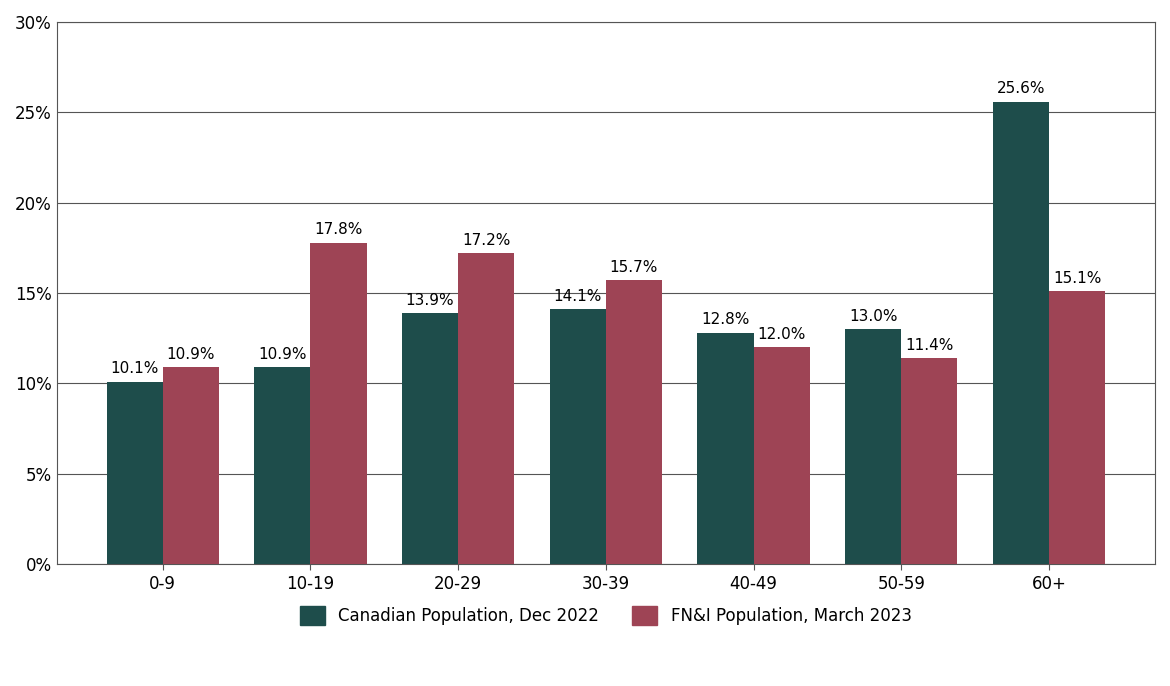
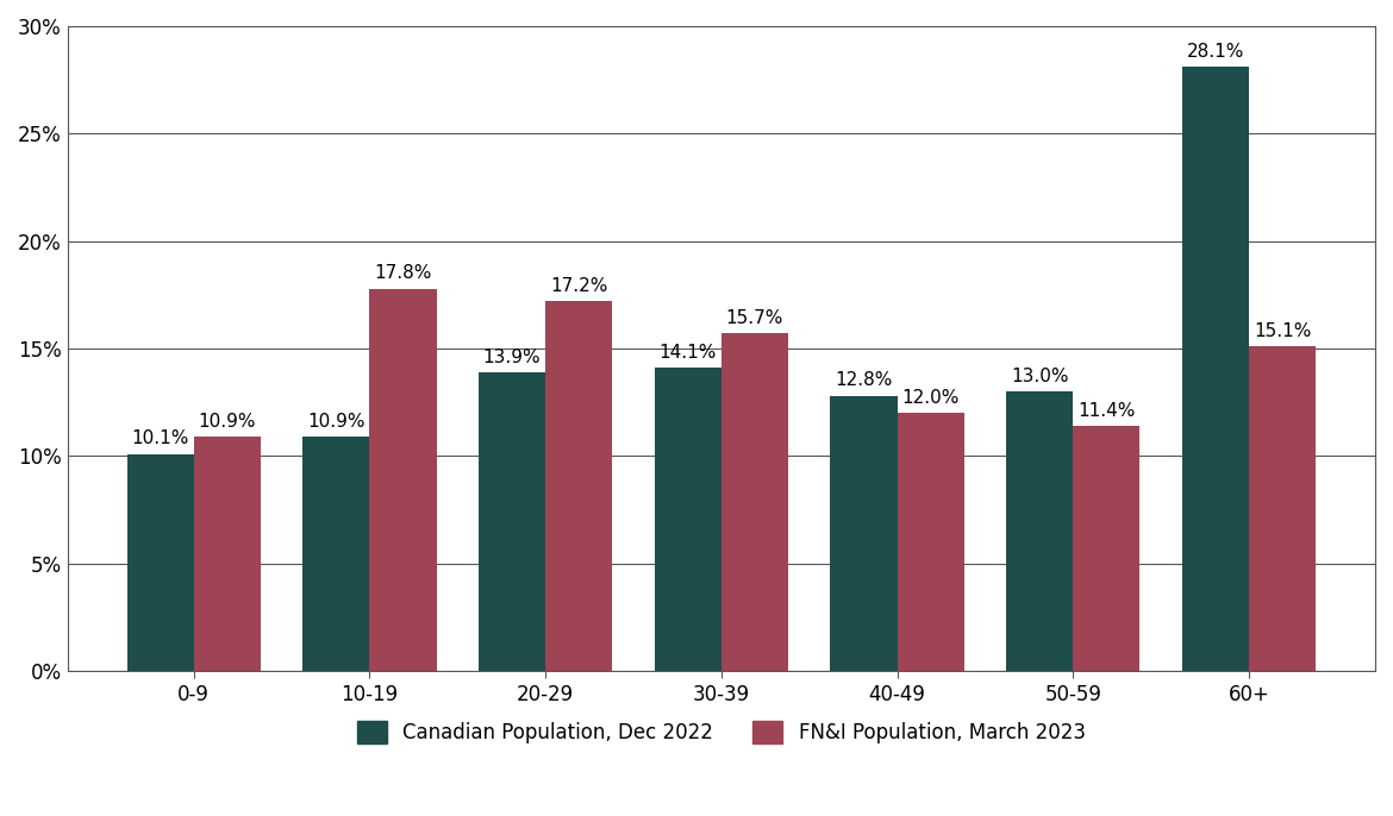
Canadian Population, Dec 2022/60+: 25.6% -> 28.1%
